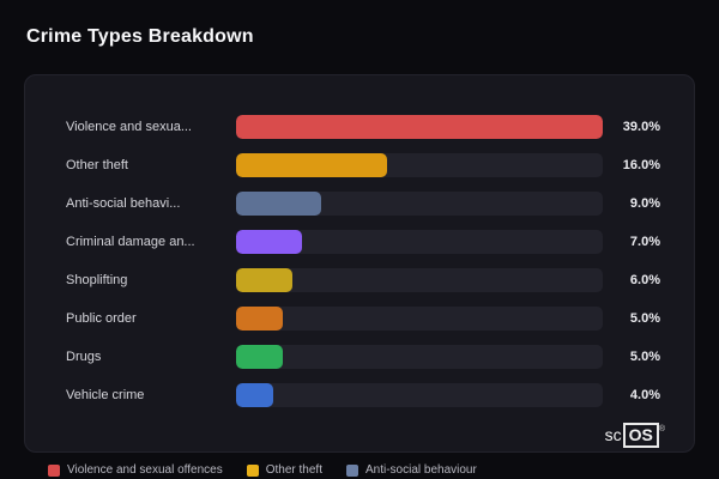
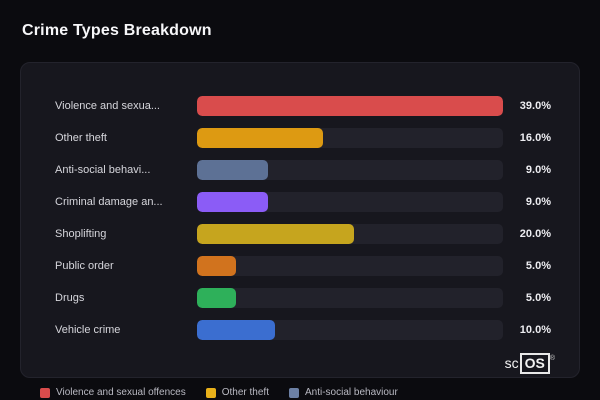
Criminal damage an...: 7.0% -> 9.0%
Shoplifting: 6.0% -> 20.0%
Vehicle crime: 4.0% -> 10.0%
